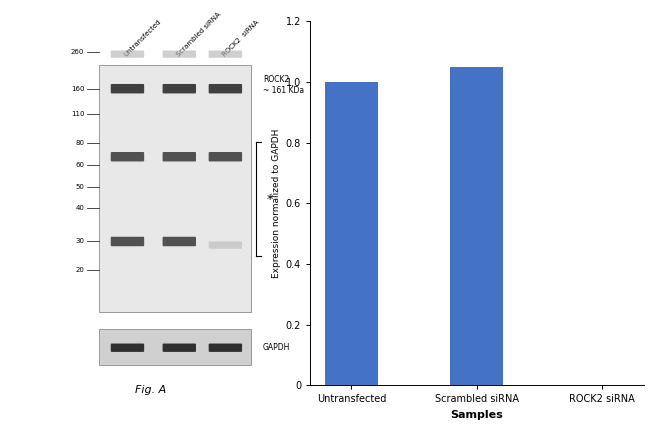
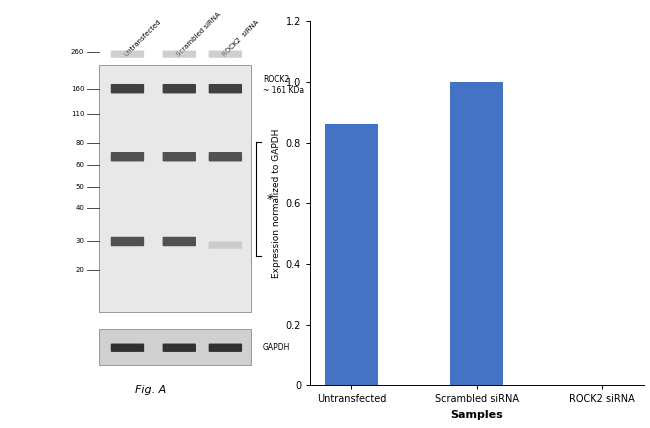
Untransfected: 1.00 -> 0.86
Scrambled siRNA: 1.05 -> 1.00
